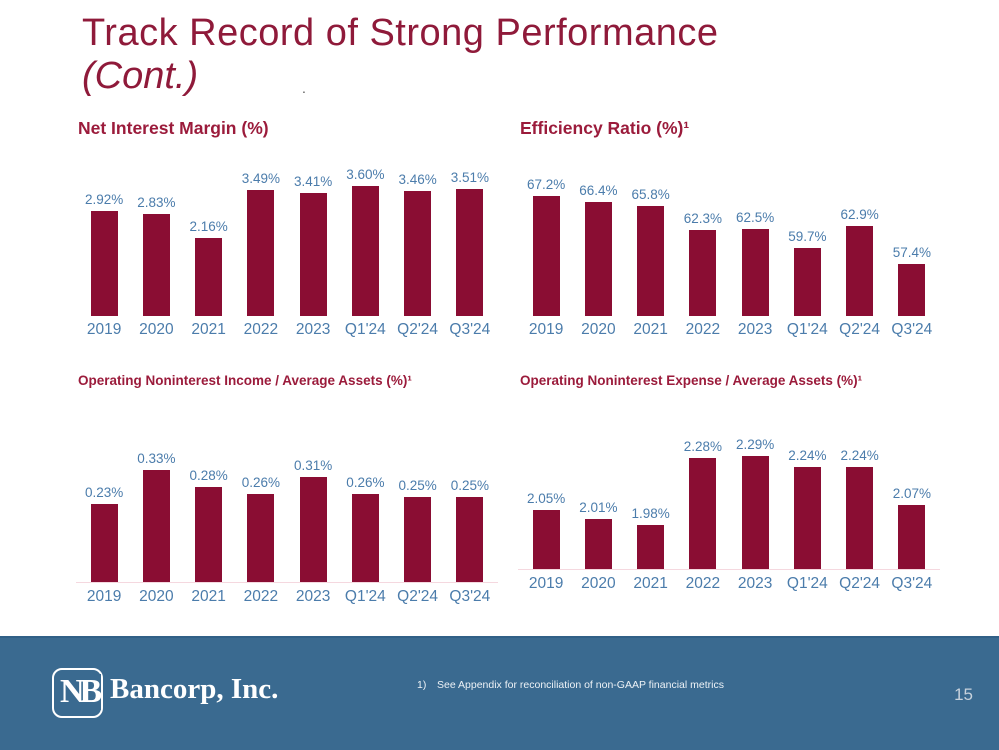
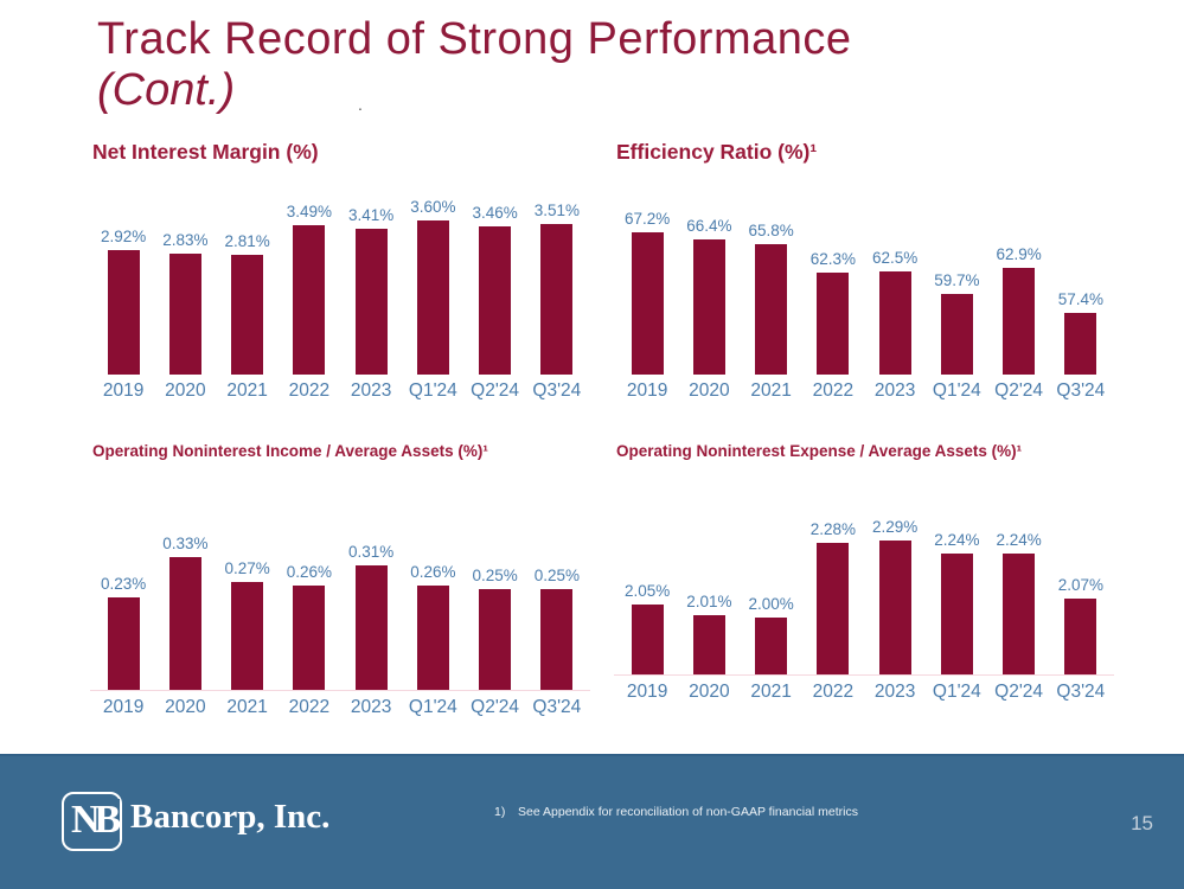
Net Interest Margin (%)/2021: 2.16% -> 2.81%
Operating Noninterest Income / Average Assets (%)¹/2021: 0.28% -> 0.27%
Operating Noninterest Expense / Average Assets (%)¹/2021: 1.98% -> 2.00%
